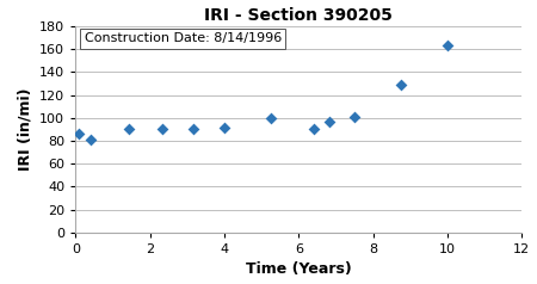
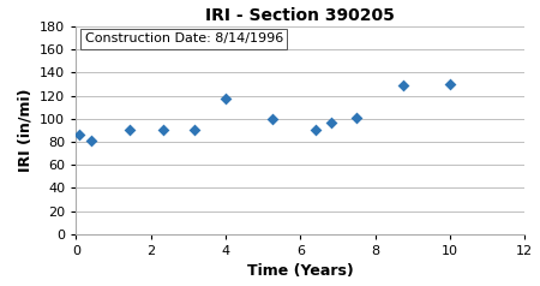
4: 92 -> 118
10: 163 -> 130
